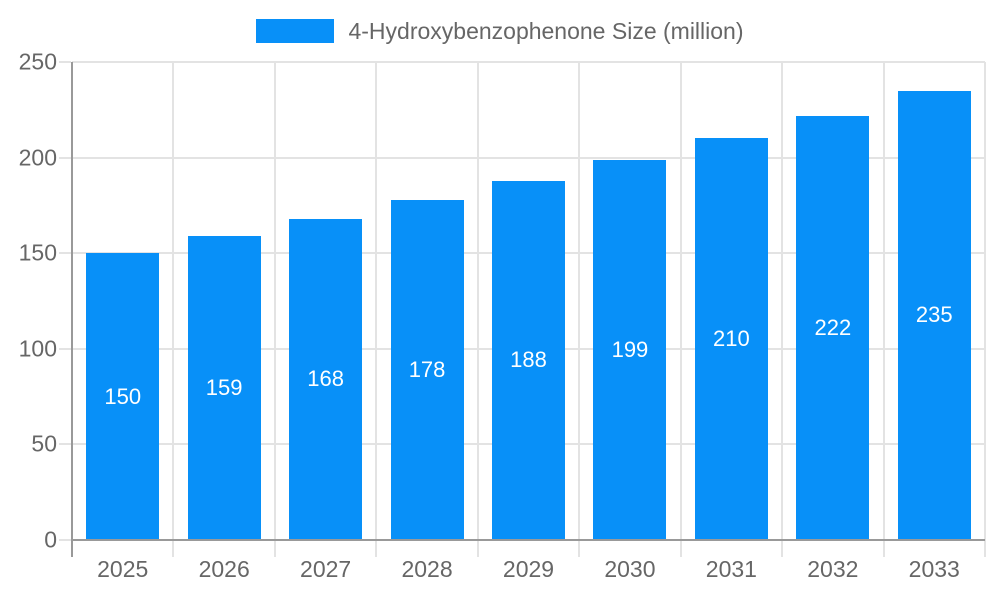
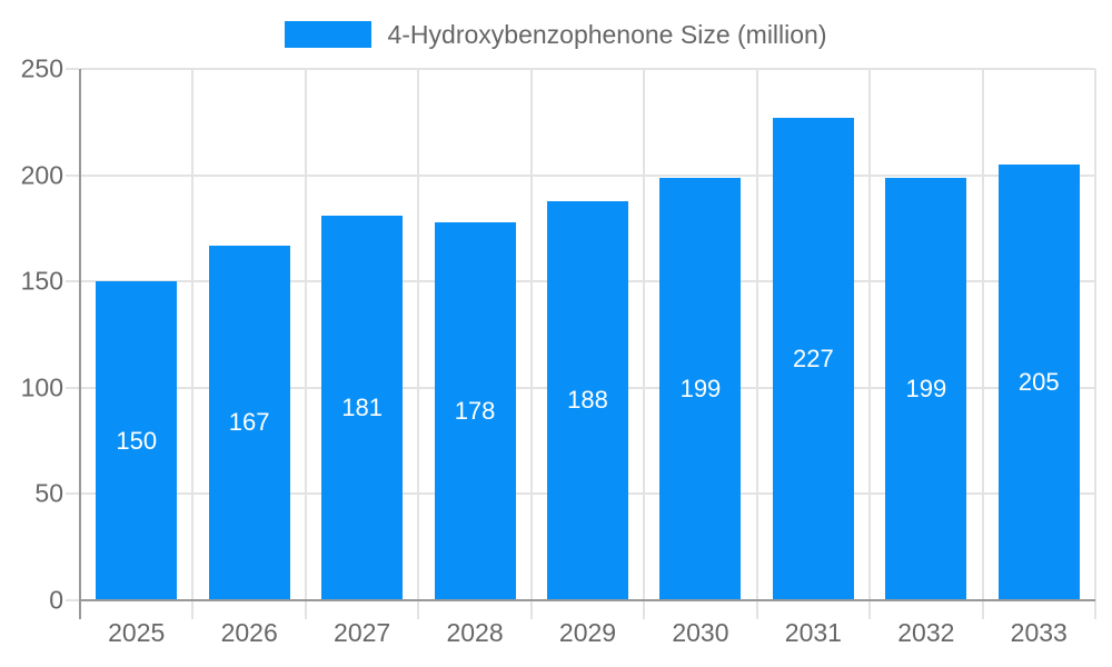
2026: 159 -> 167
2027: 168 -> 181
2031: 210 -> 227
2032: 222 -> 199
2033: 235 -> 205
